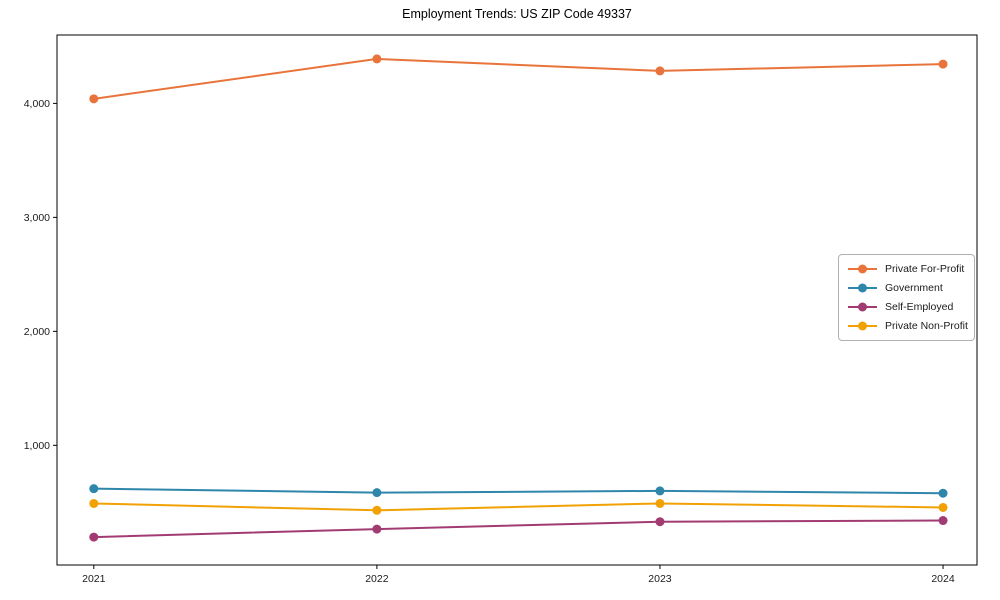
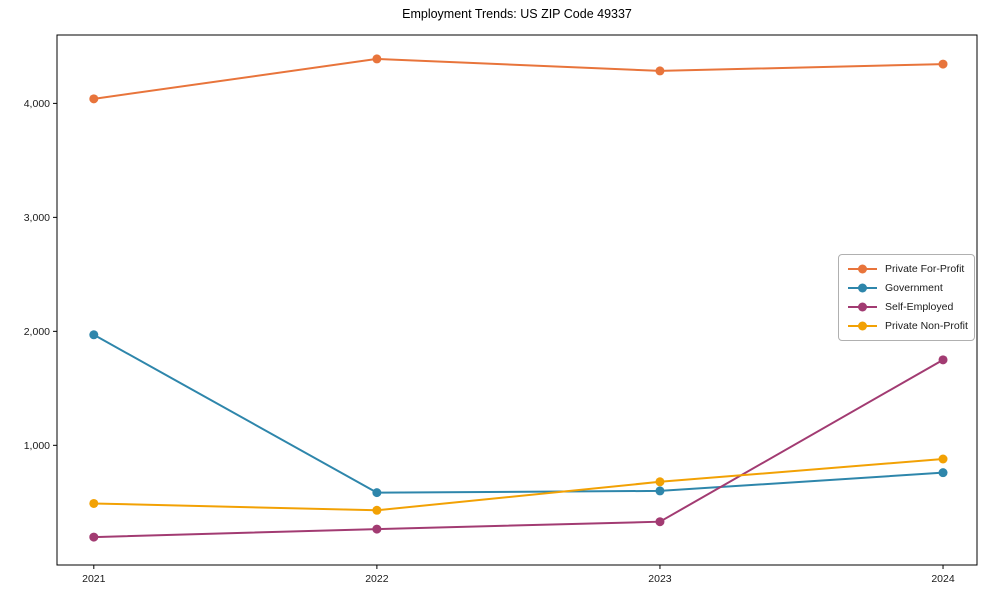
Government/2021: 620 -> 1970
Private Non-Profit/2023: 490 -> 680
Government/2024: 580 -> 760
Self-Employed/2024: 340 -> 1750
Private Non-Profit/2024: 460 -> 880
